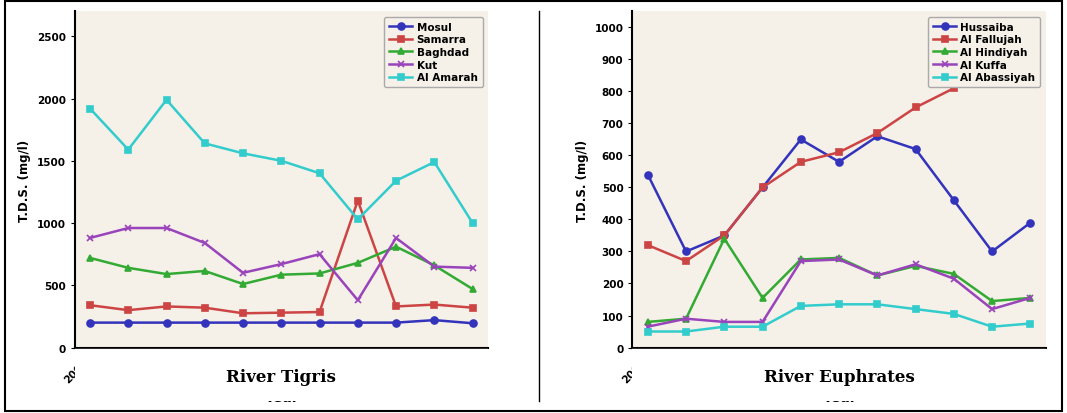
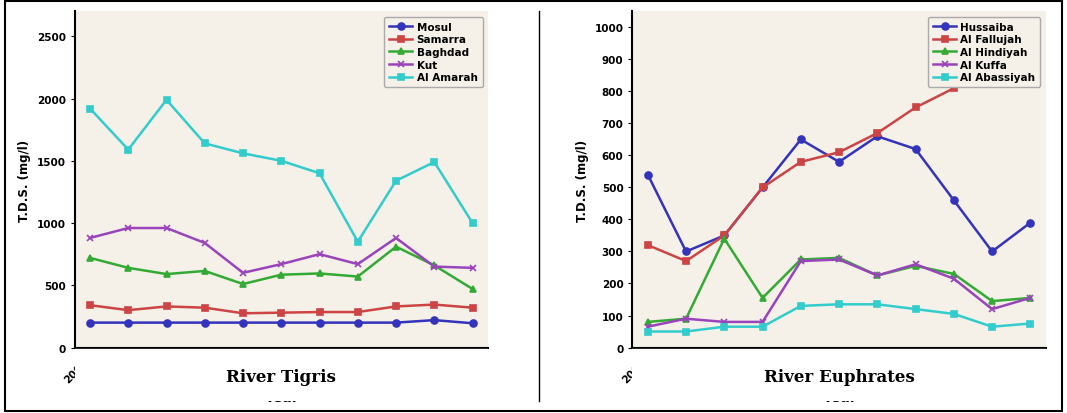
Samarra/2007: 1180 -> 280
Baghdad/2007: 680 -> 570
Kut/2007: 380 -> 670
Al Amarah/2007: 1030 -> 850
